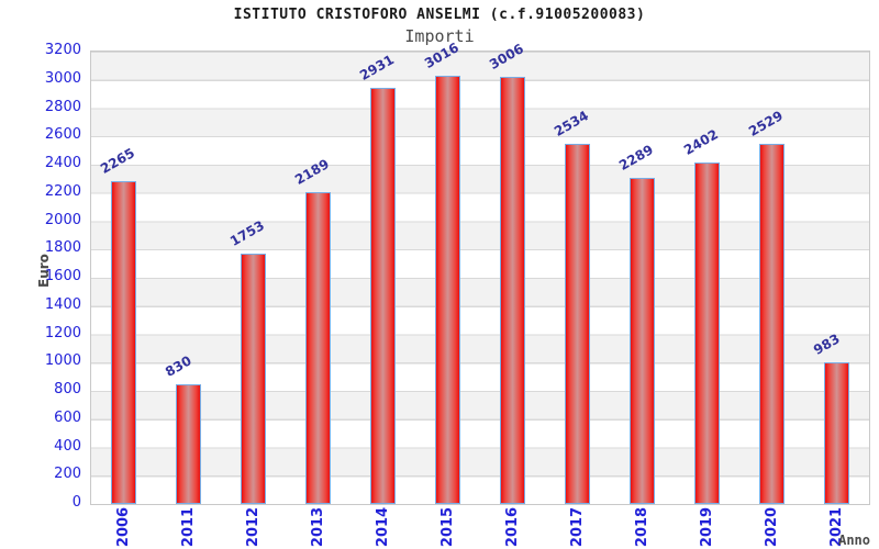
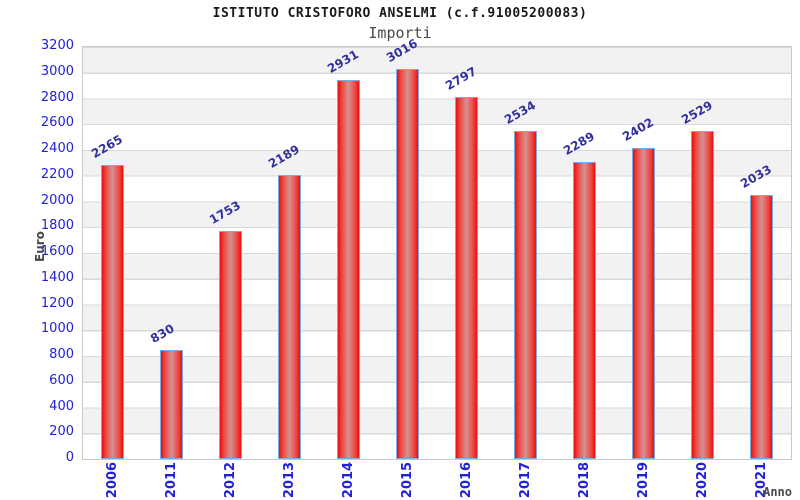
2016: 3006 -> 2797
2021: 983 -> 2033
